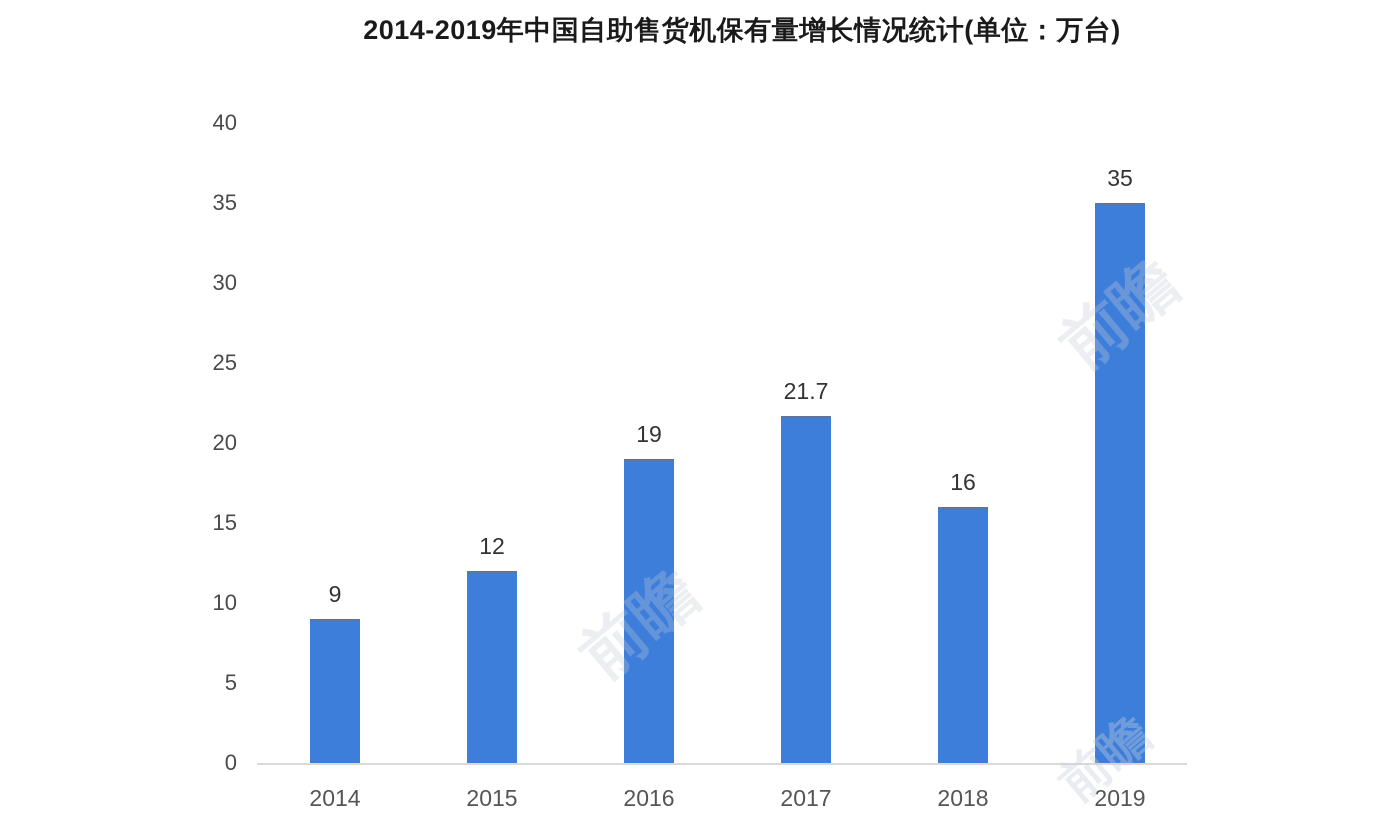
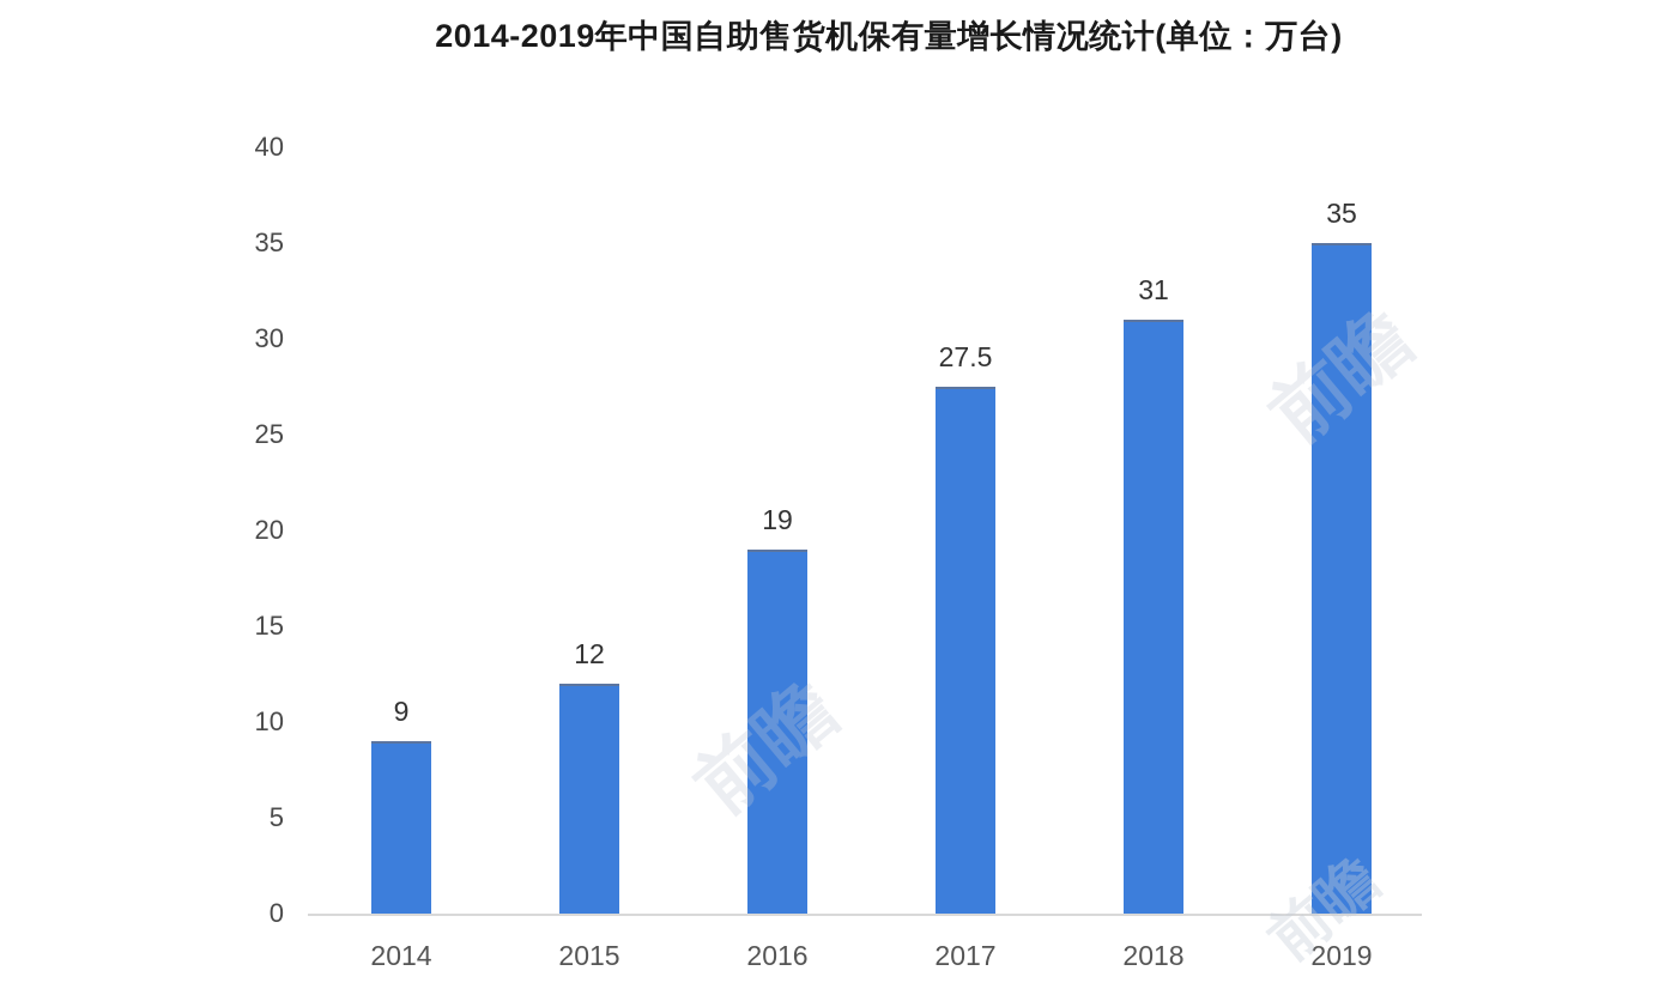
2017: 21.7 -> 27.5
2018: 16 -> 31
